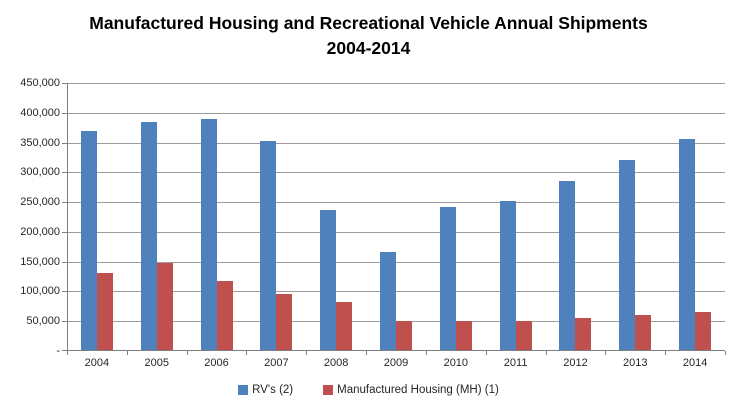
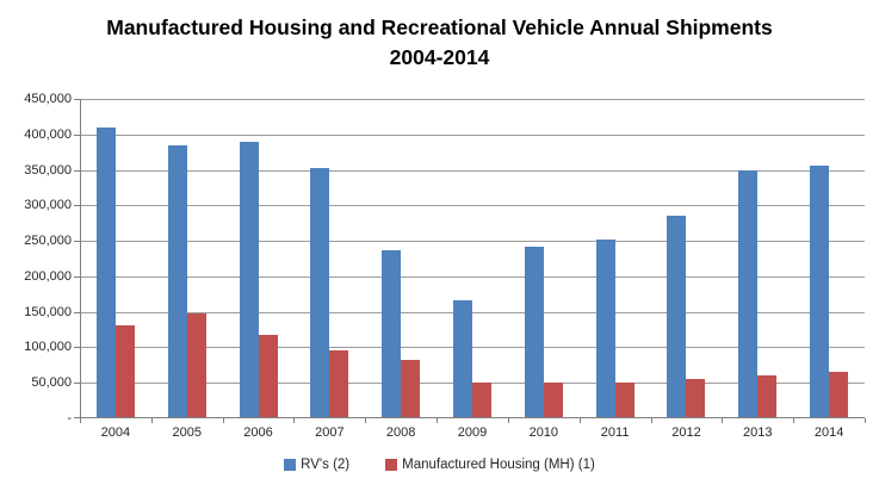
RV's (2)/2004: 370000 -> 410000
RV's (2)/2013: 320000 -> 350000
